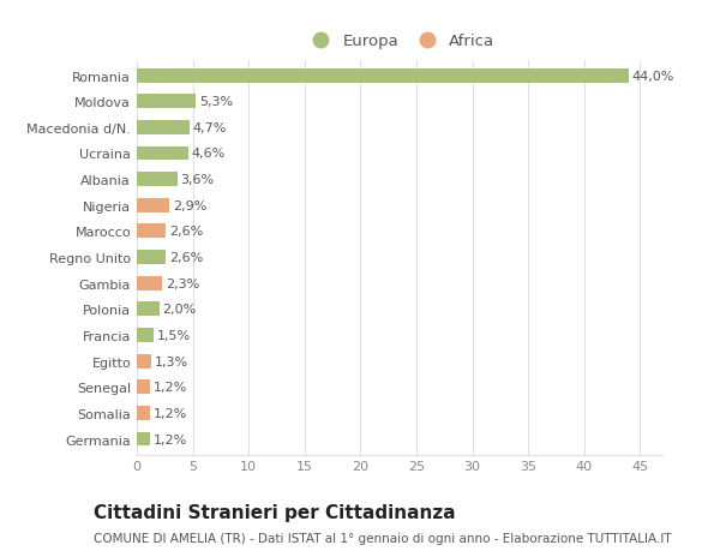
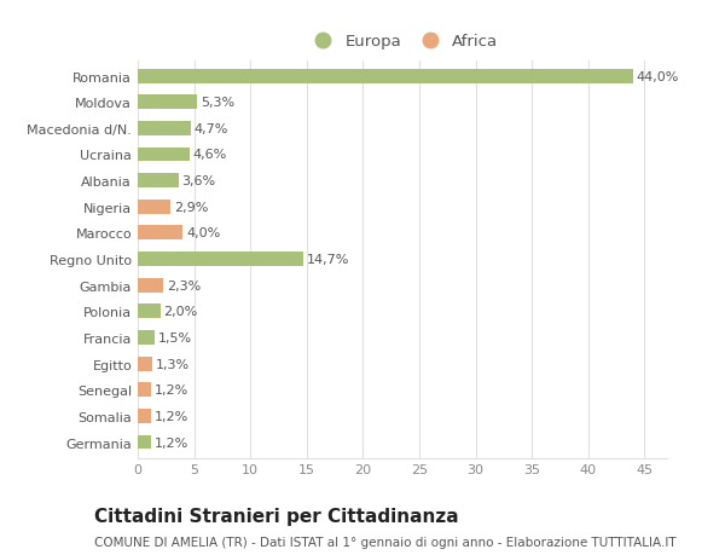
Marocco: 2,6% -> 4,0%
Regno Unito: 2,6% -> 14,7%
